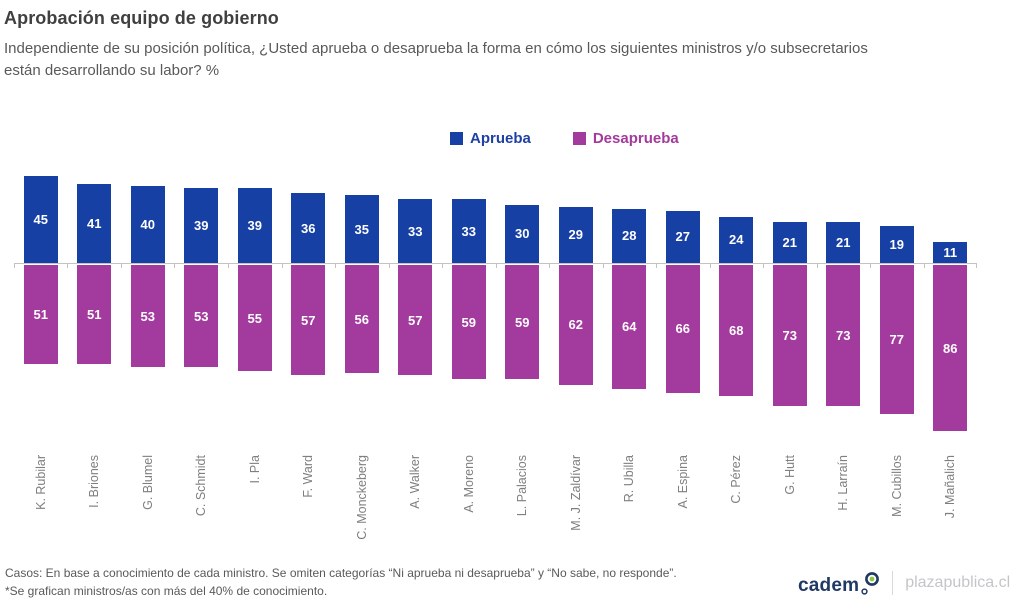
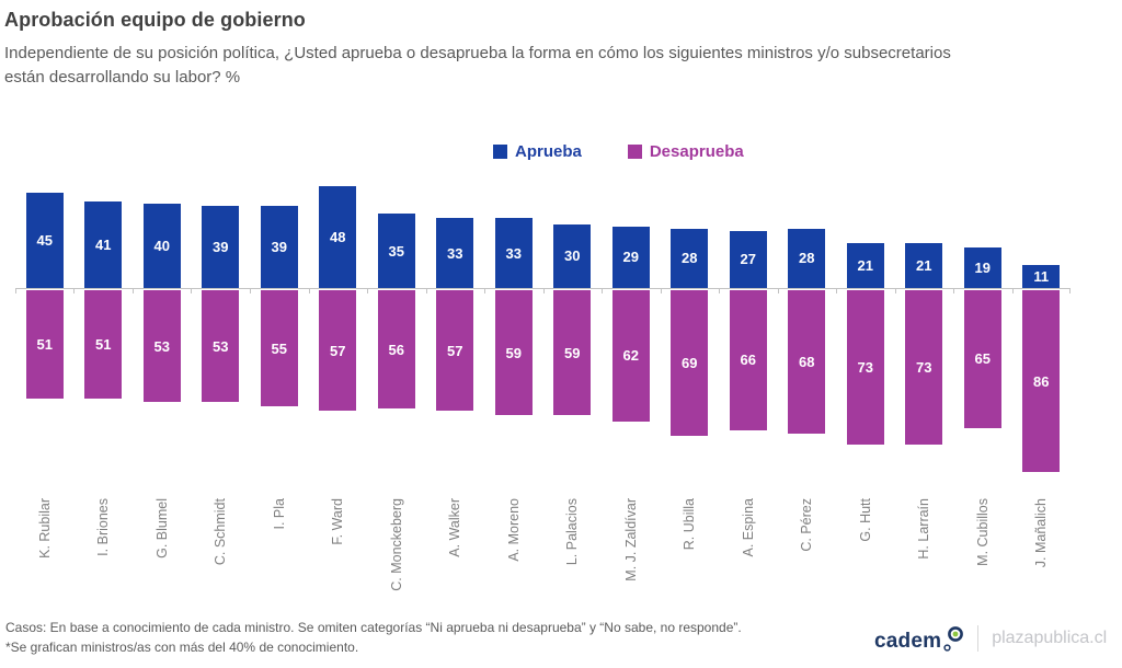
Aprueba/F. Ward: 36 -> 48
Desaprueba/R. Ubilla: 64 -> 69
Aprueba/C. Pérez: 24 -> 28
Desaprueba/M. Cubillos: 77 -> 65
